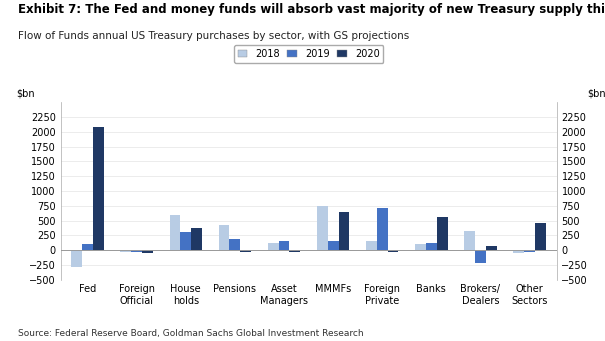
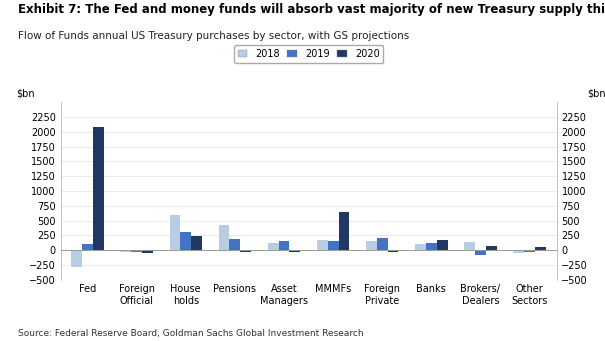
2020/House holds: 380 -> 240
2018/MMMFs: 740 -> 170
2019/Foreign Private: 720 -> 200
2020/Banks: 560 -> 160
2018/Brokers/ Dealers: 320 -> 140
2019/Brokers/ Dealers: -220 -> -90
2020/Other Sectors: 460 -> 60
